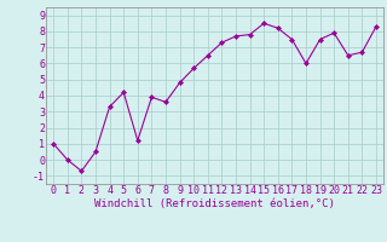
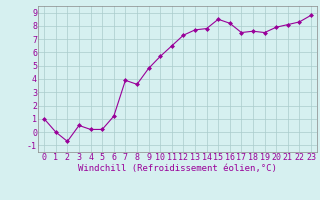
4: 3.3 -> 0.2
5: 4.2 -> 0.2
18: 6.0 -> 7.6
21: 6.5 -> 8.1
22: 6.7 -> 8.3
23: 8.3 -> 8.8
